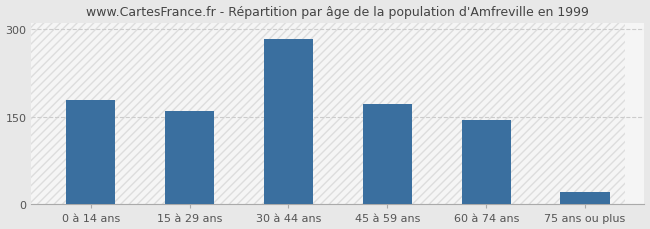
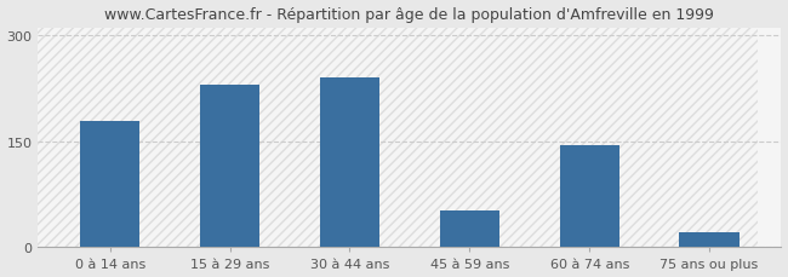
15 à 29 ans: 160 -> 230
30 à 44 ans: 283 -> 240
45 à 59 ans: 172 -> 52
